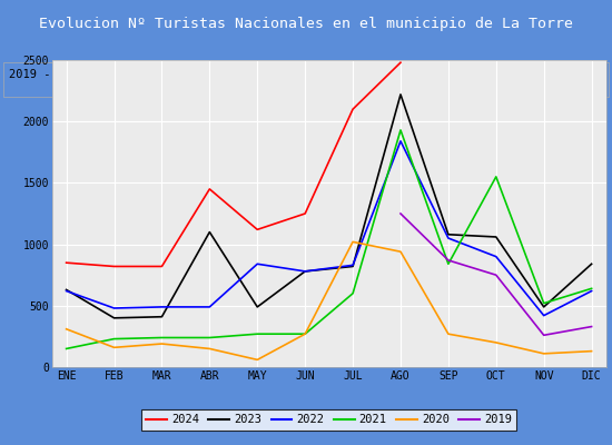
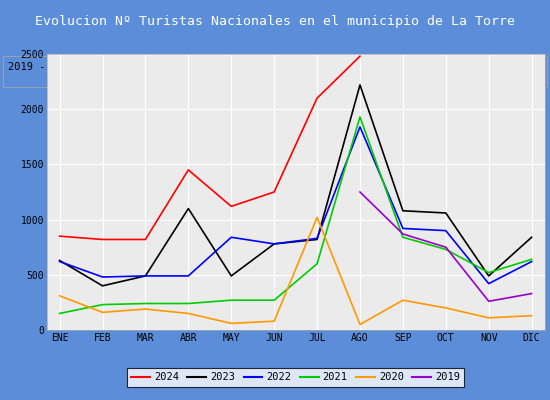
2023/MAR: 410 -> 490
2020/JUN: 270 -> 80
2020/AGO: 940 -> 50
2022/SEP: 1050 -> 920
2021/OCT: 1550 -> 730
